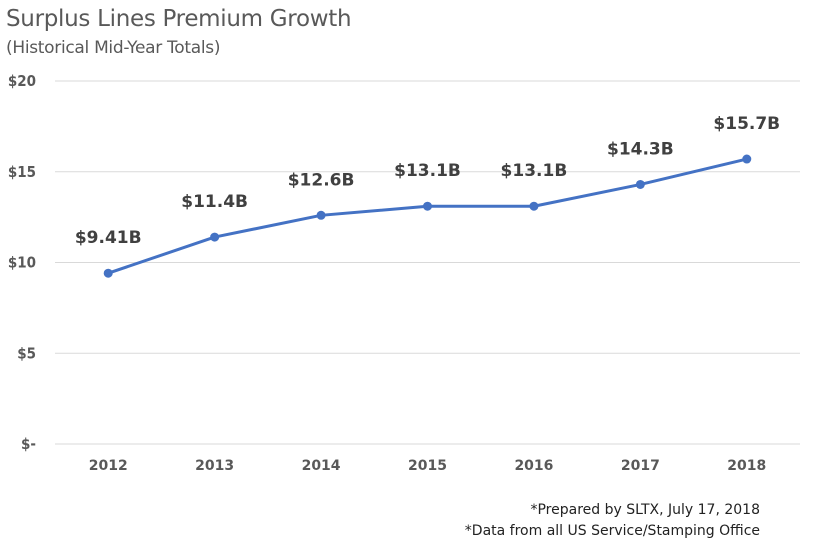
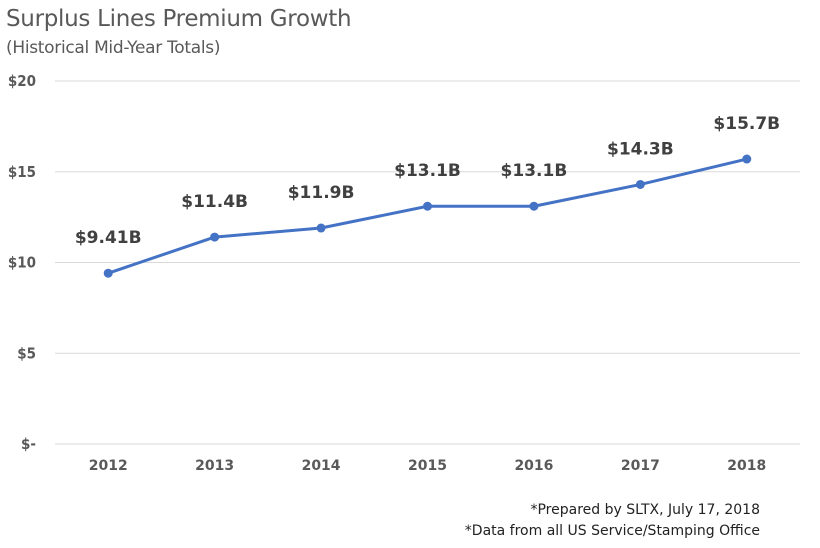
2014: $12.6B -> $11.9B
